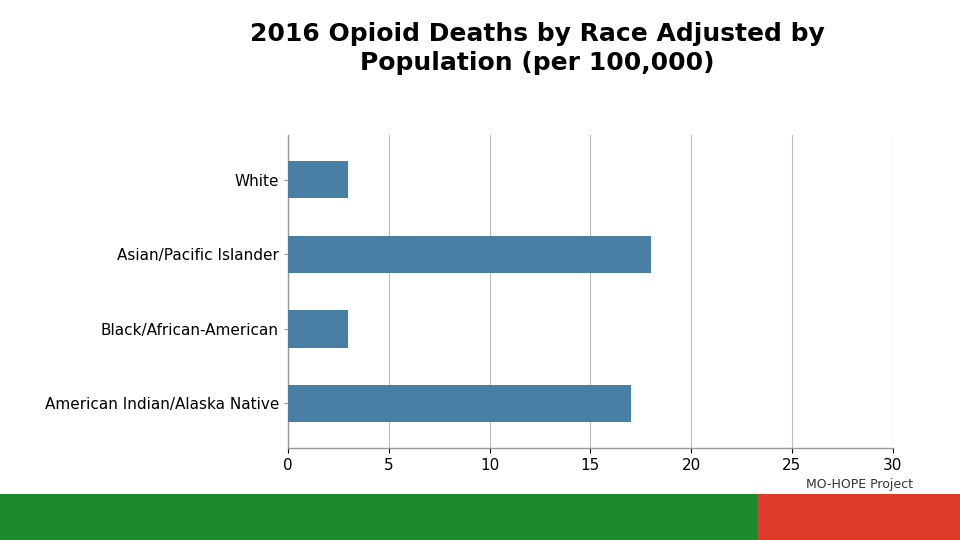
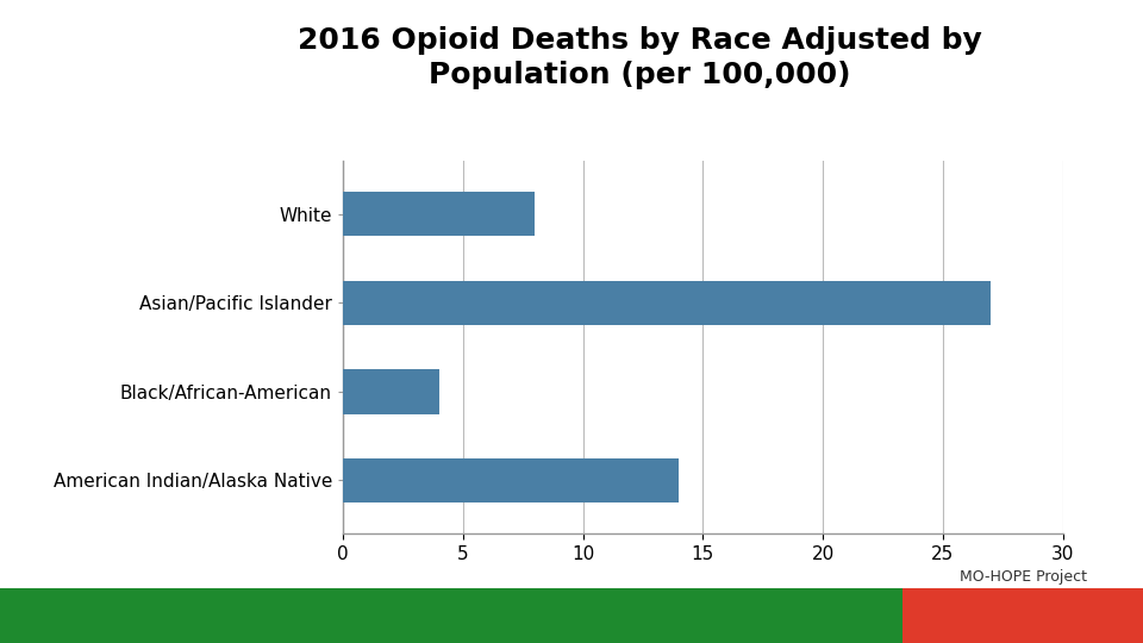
White: 3 -> 8
Asian/Pacific Islander: 18 -> 27
Black/African-American: 3 -> 4
American Indian/Alaska Native: 17 -> 14
